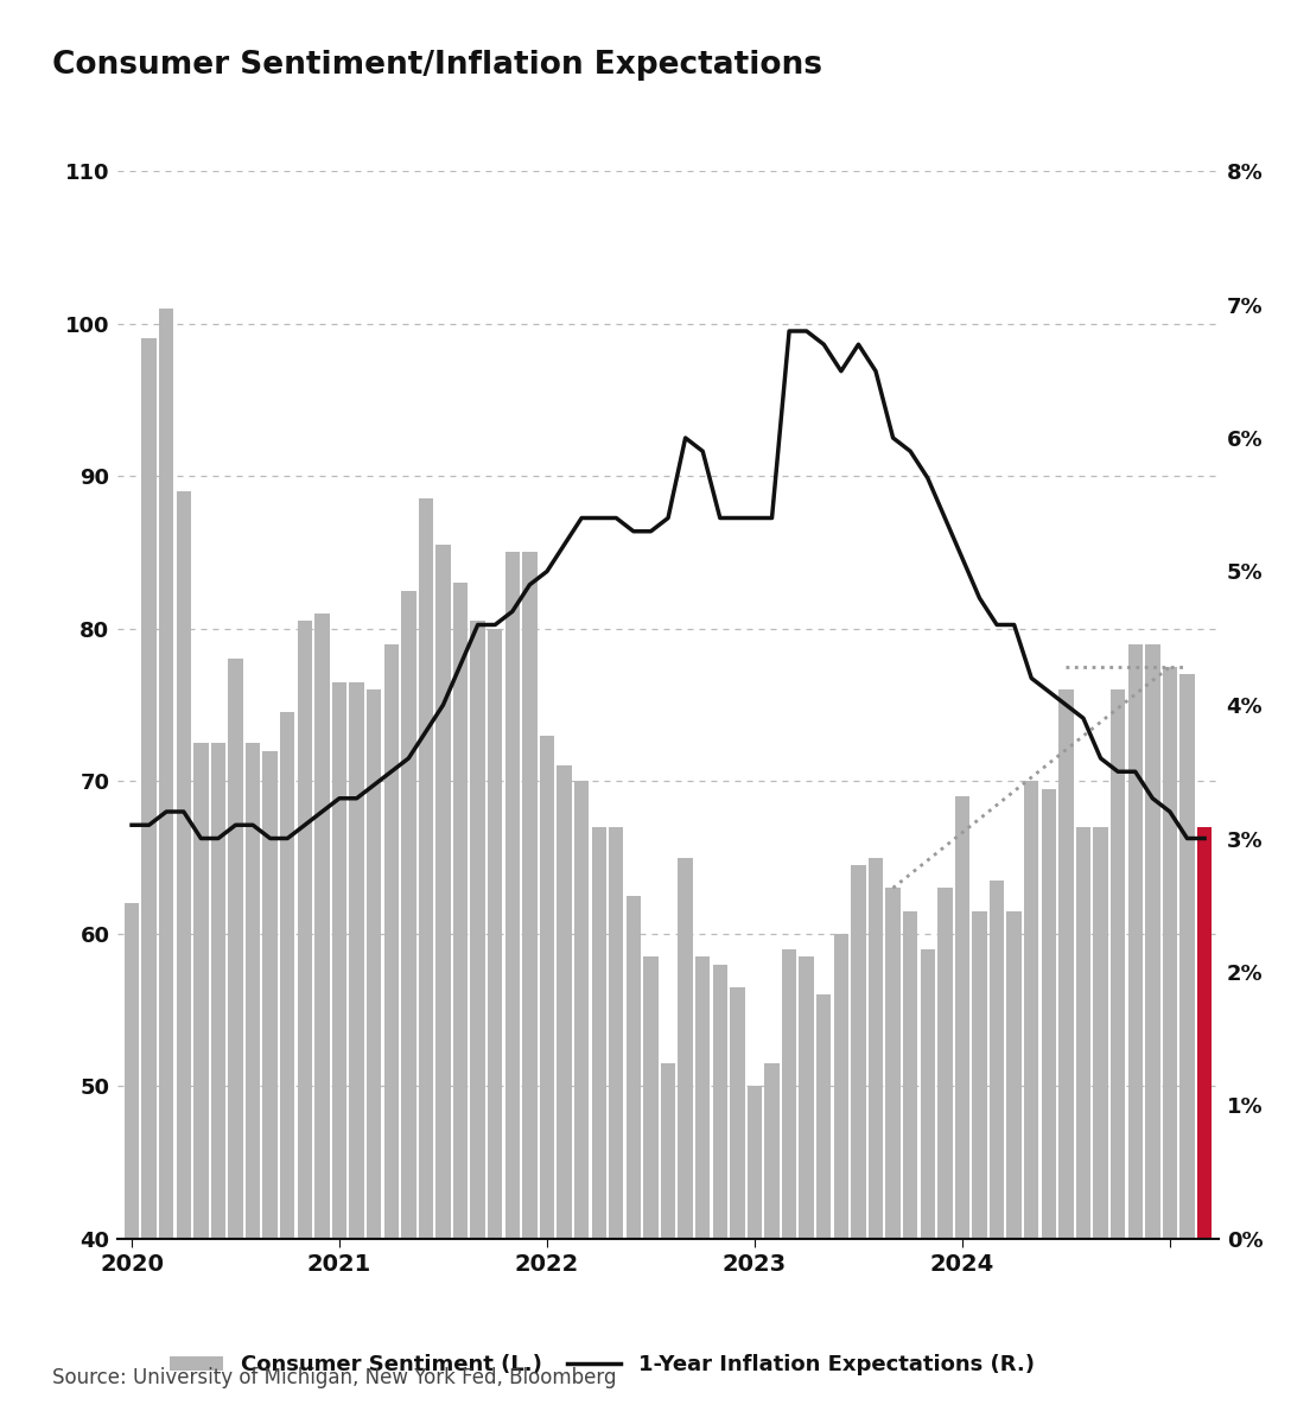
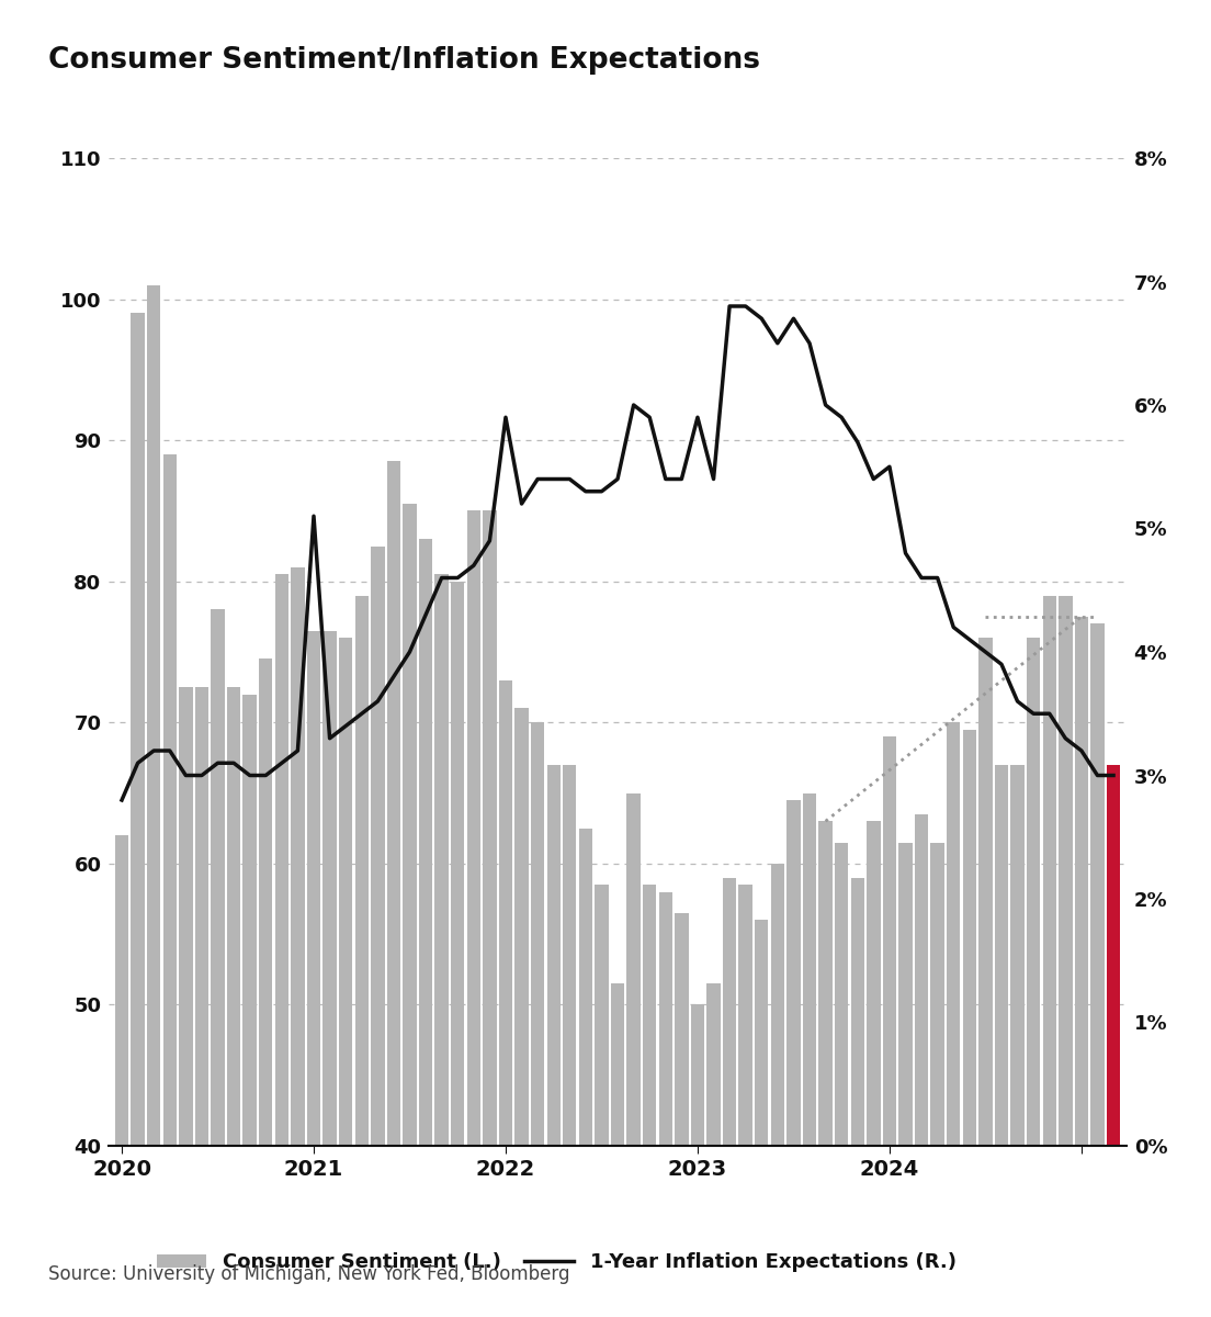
1-Year Inflation Expectations (R.)/2020: 3.1% -> 2.8%
1-Year Inflation Expectations (R.)/2021: 3.3% -> 5.1%
1-Year Inflation Expectations (R.)/2022: 5.0% -> 5.9%
1-Year Inflation Expectations (R.)/2023: 5.4% -> 5.9%
1-Year Inflation Expectations (R.)/2024: 5.1% -> 5.5%
